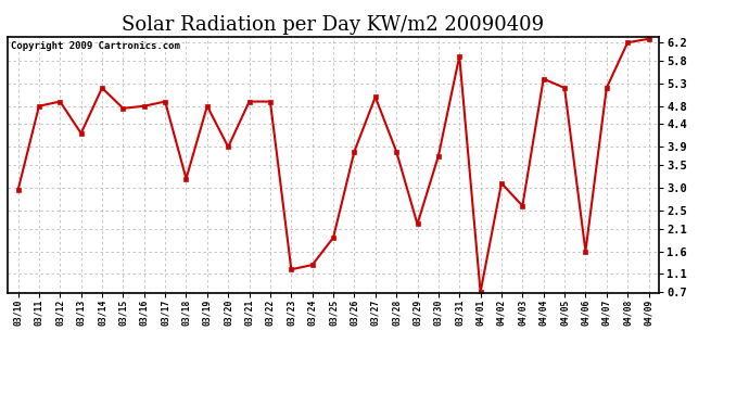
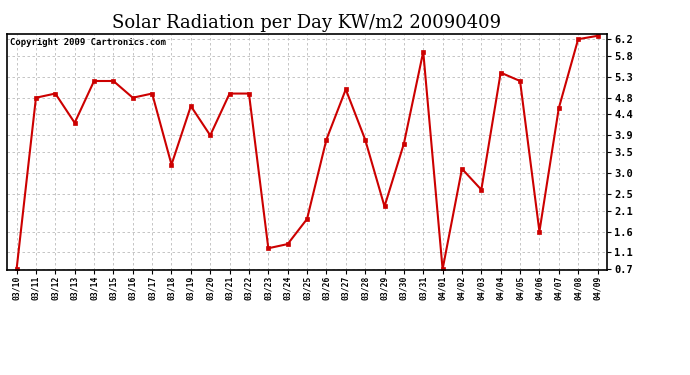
03/10: 2.95 -> 0.70
03/15: 4.75 -> 5.20
03/19: 4.80 -> 4.60
04/07: 5.20 -> 4.55
